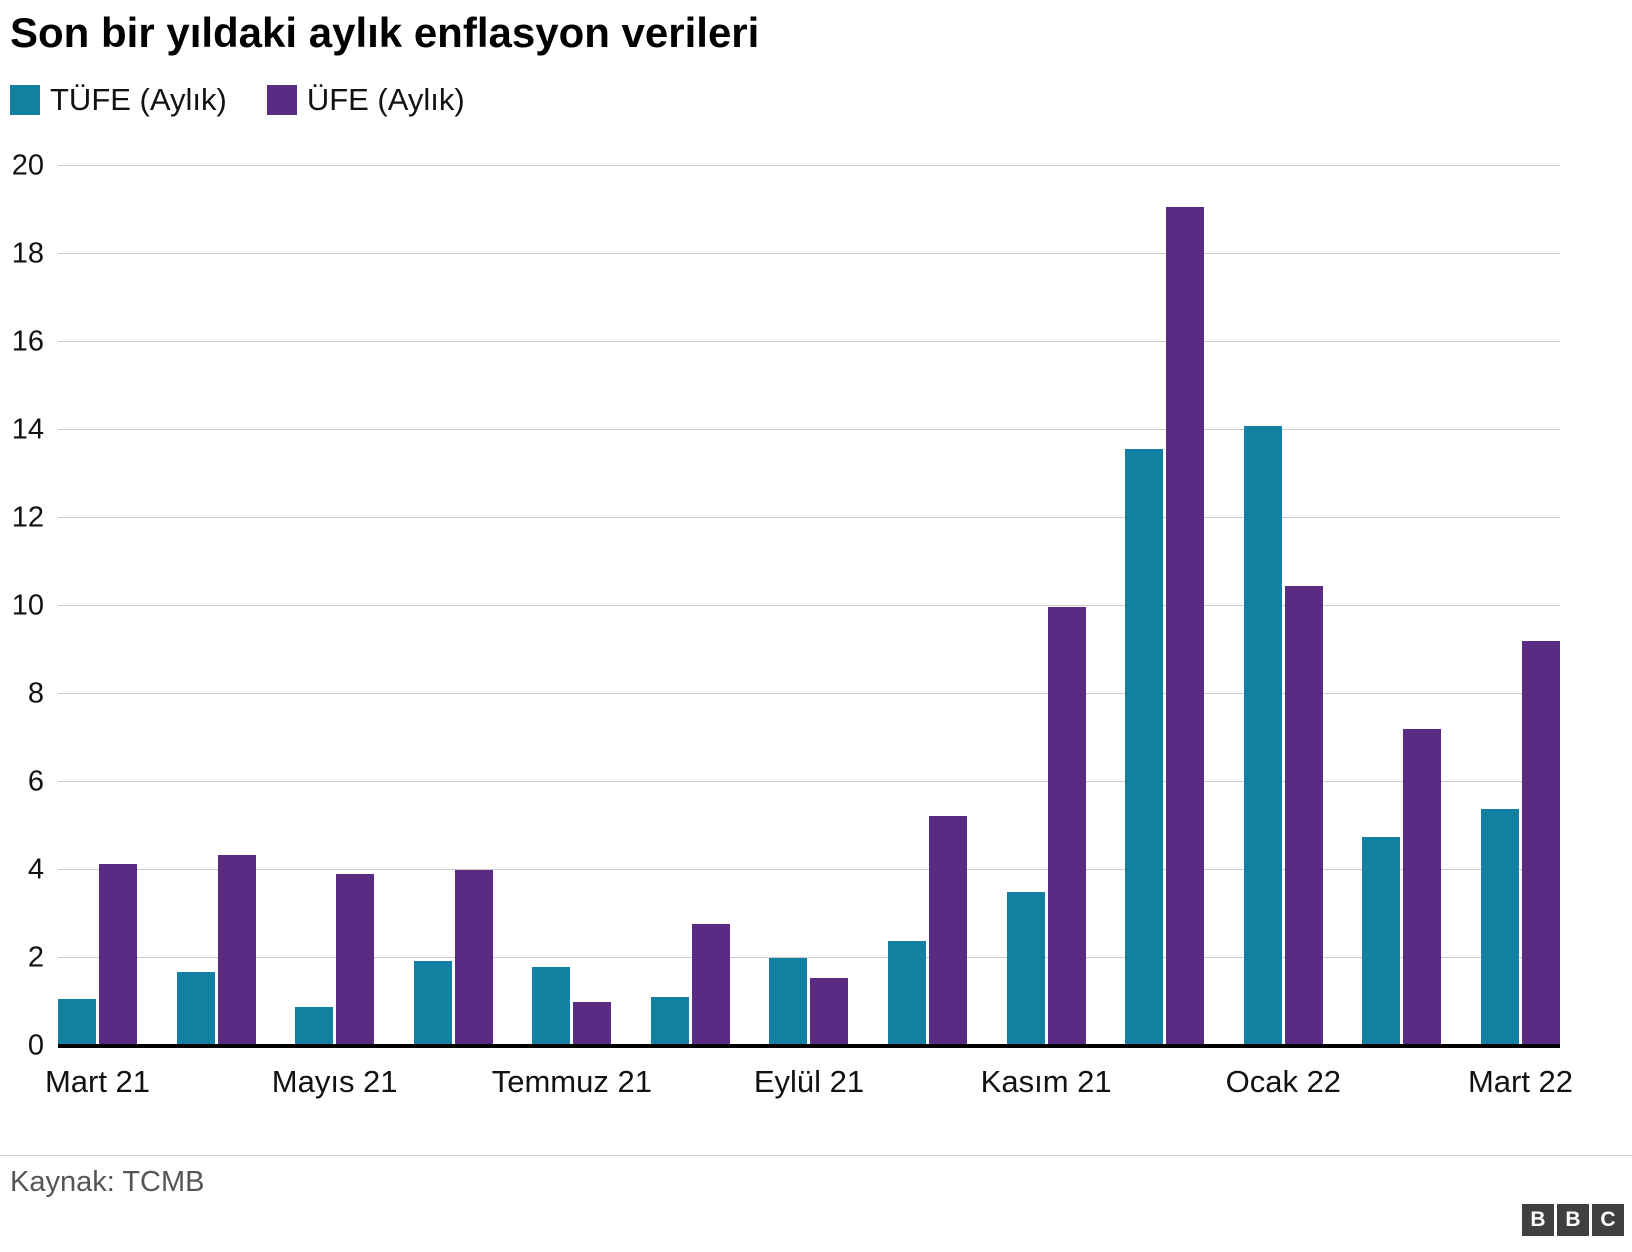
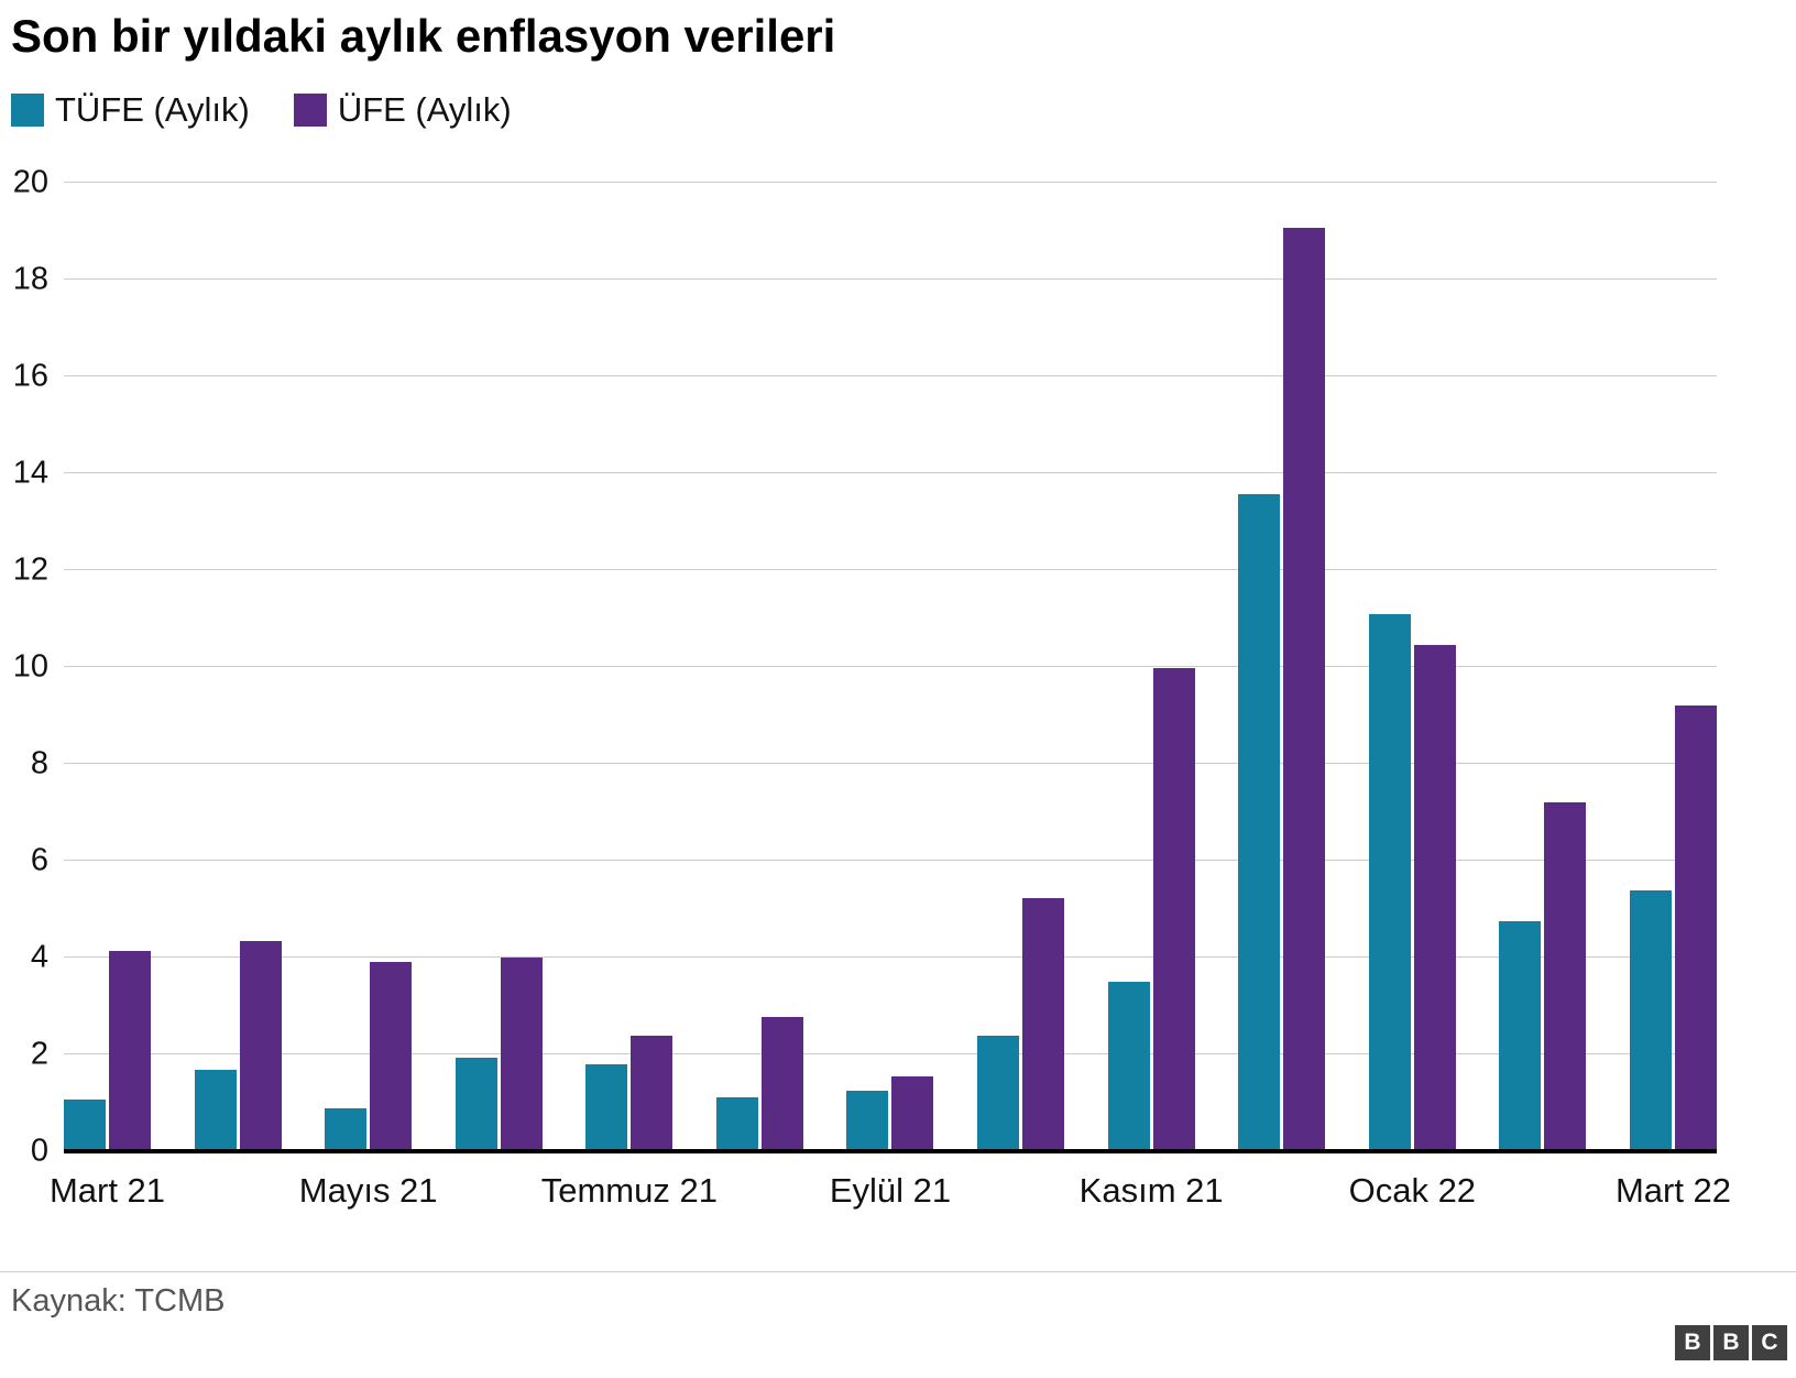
ÜFE (Aylık)/Temmuz 21: 1.0 -> 2.4
TÜFE (Aylık)/Eylül 21: 2.0 -> 1.2
TÜFE (Aylık)/Ocak 22: 14.1 -> 11.1
